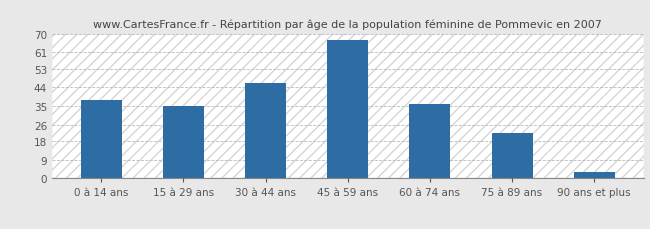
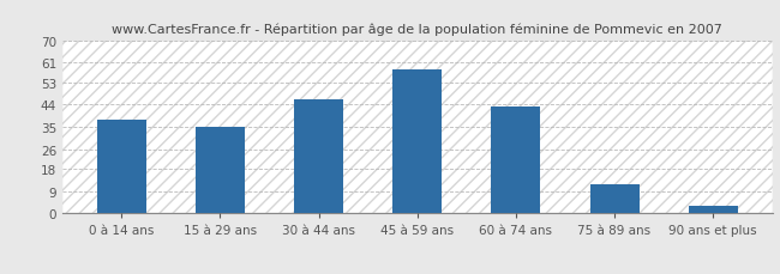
45 à 59 ans: 67 -> 58
60 à 74 ans: 36 -> 43
75 à 89 ans: 22 -> 12
